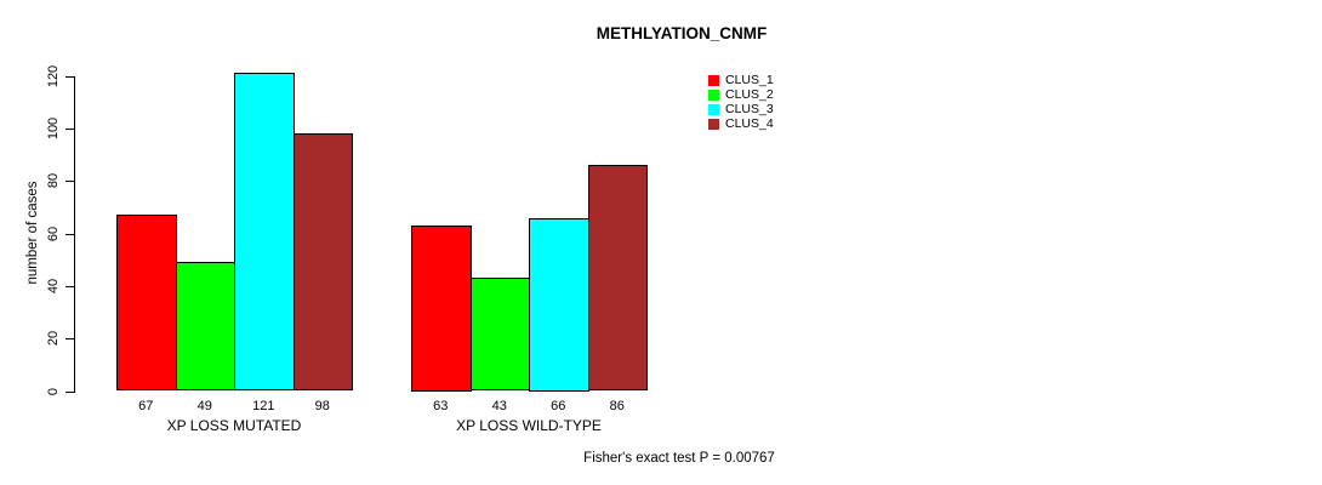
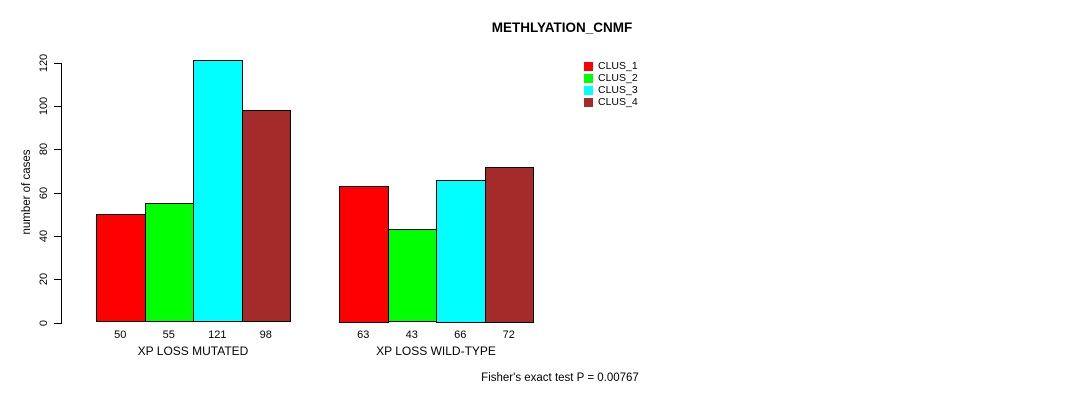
CLUS_1/XP LOSS MUTATED: 67 -> 50
CLUS_2/XP LOSS MUTATED: 49 -> 55
CLUS_4/XP LOSS WILD-TYPE: 86 -> 72
